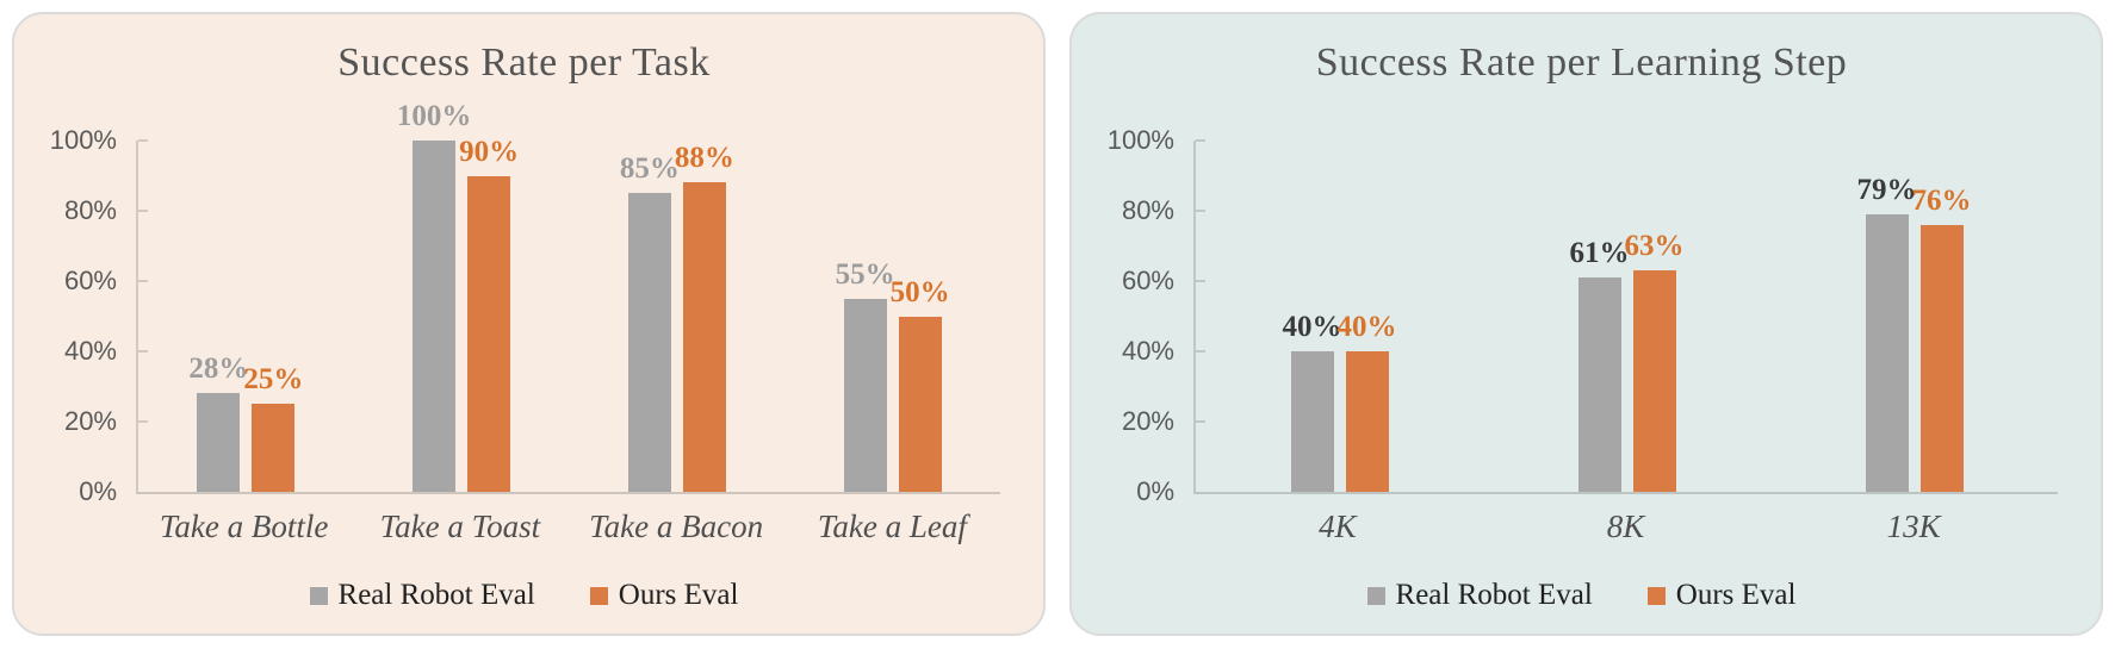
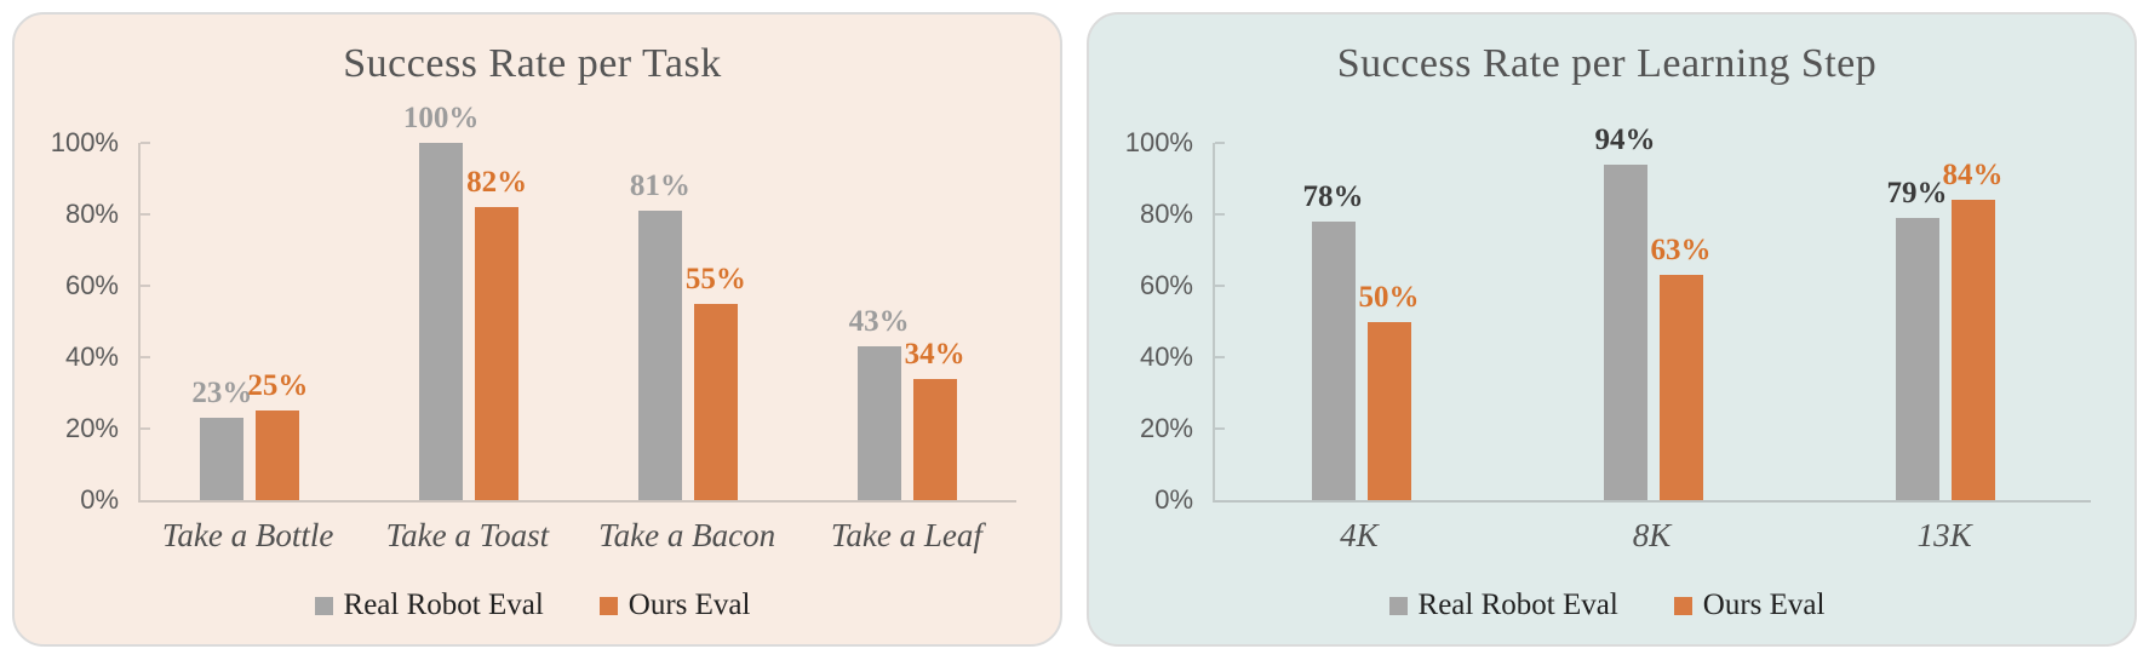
Success Rate per Task/Real Robot Eval/Take a Bottle: 28% -> 23%
Success Rate per Task/Ours Eval/Take a Toast: 90% -> 82%
Success Rate per Task/Real Robot Eval/Take a Bacon: 85% -> 81%
Success Rate per Task/Ours Eval/Take a Bacon: 88% -> 55%
Success Rate per Task/Real Robot Eval/Take a Leaf: 55% -> 43%
Success Rate per Task/Ours Eval/Take a Leaf: 50% -> 34%
Success Rate per Learning Step/Real Robot Eval/4K: 40% -> 78%
Success Rate per Learning Step/Ours Eval/4K: 40% -> 50%
Success Rate per Learning Step/Real Robot Eval/8K: 61% -> 94%
Success Rate per Learning Step/Ours Eval/13K: 76% -> 84%
